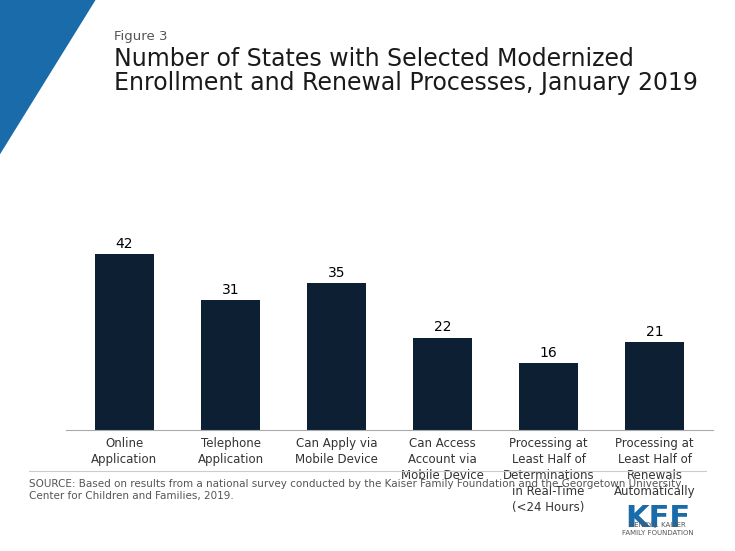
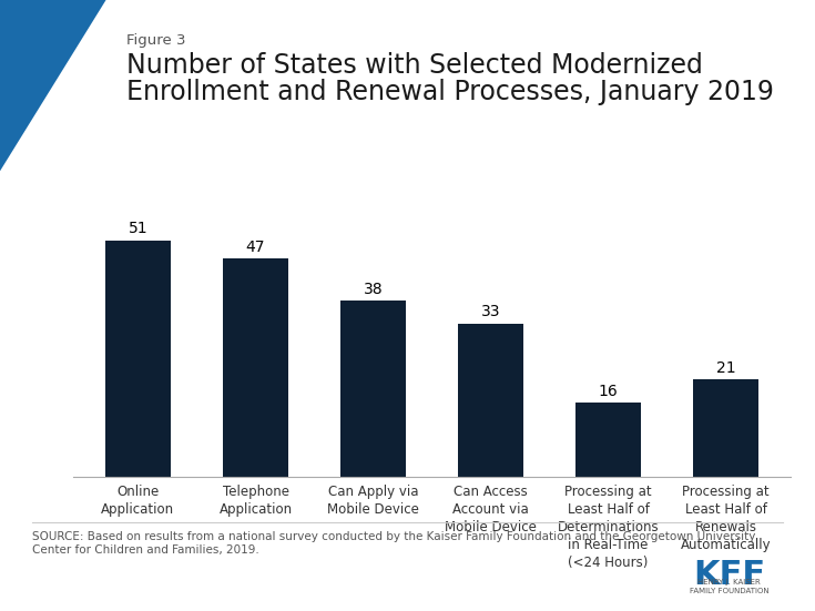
Online Application: 42 -> 51
Telephone Application: 31 -> 47
Can Apply via Mobile Device: 35 -> 38
Can Access Account via Mobile Device: 22 -> 33
